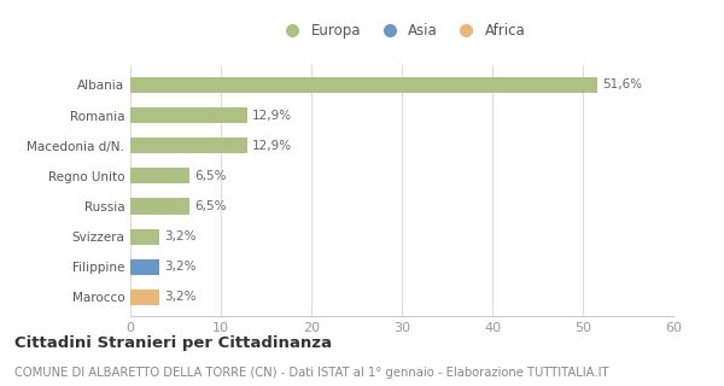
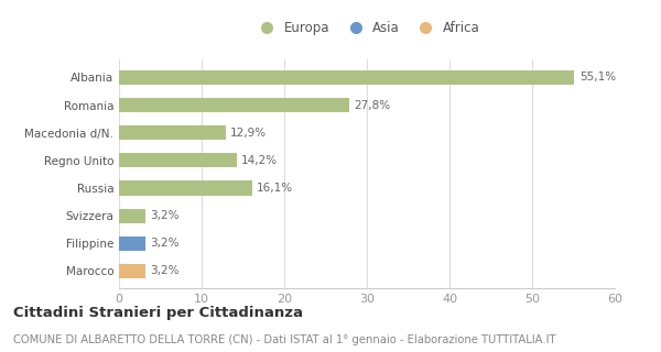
Albania: 51,6% -> 55,1%
Romania: 12,9% -> 27,8%
Regno Unito: 6,5% -> 14,2%
Russia: 6,5% -> 16,1%
